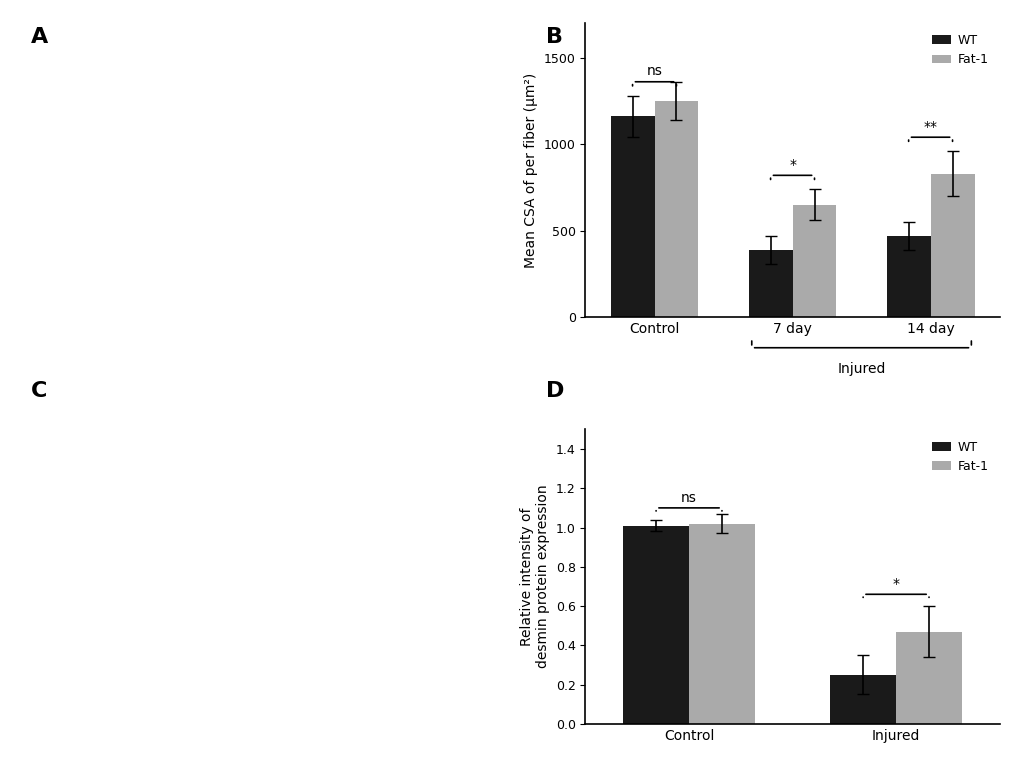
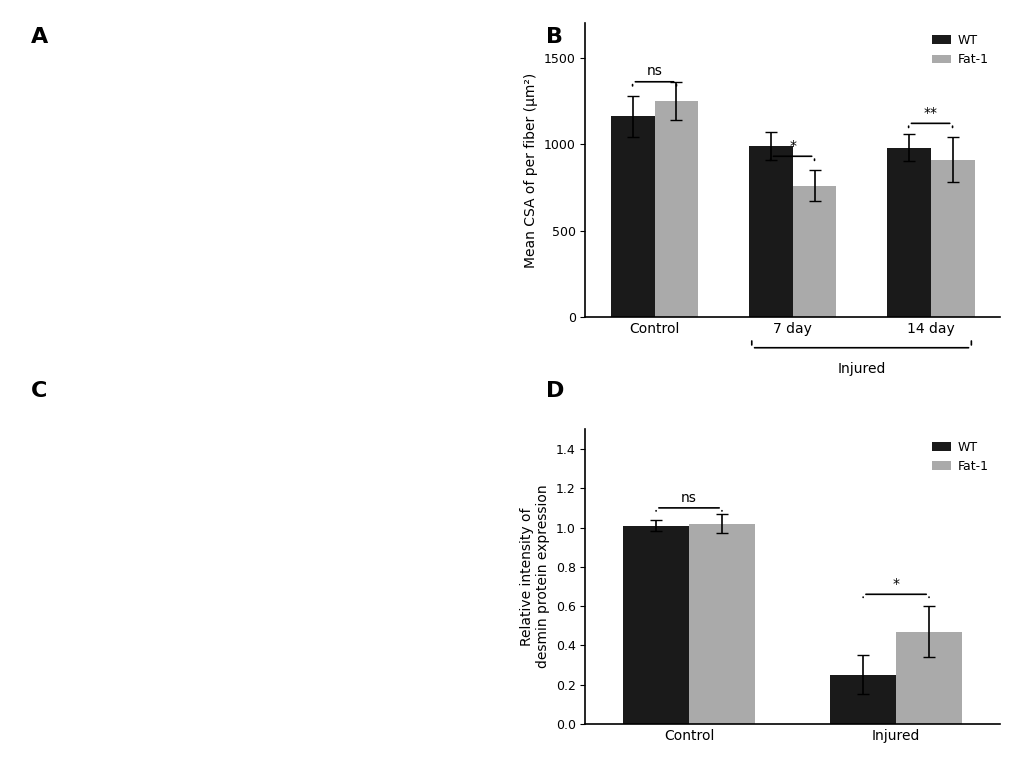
WT/7 day: 390 -> 990
Fat-1/7 day: 650 -> 760
WT/14 day: 470 -> 980
Fat-1/14 day: 830 -> 910
